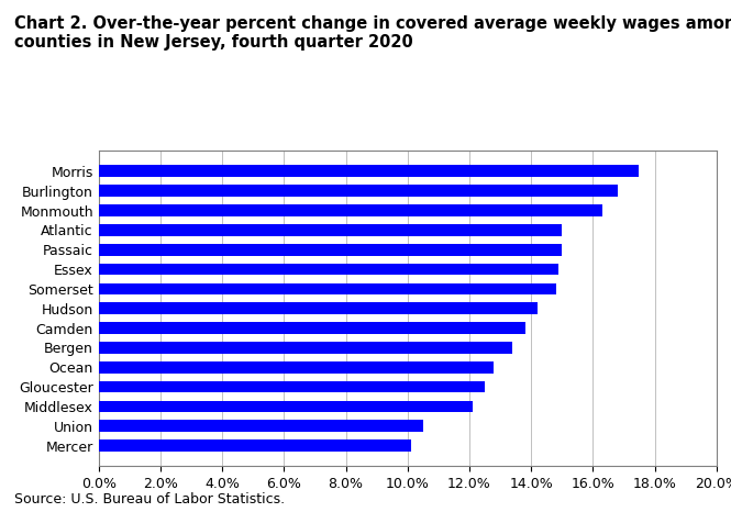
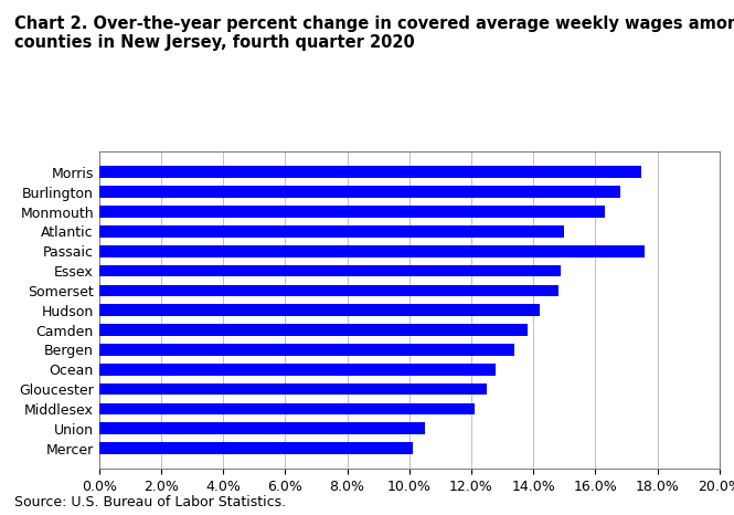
Passaic: 15.0% -> 17.6%
